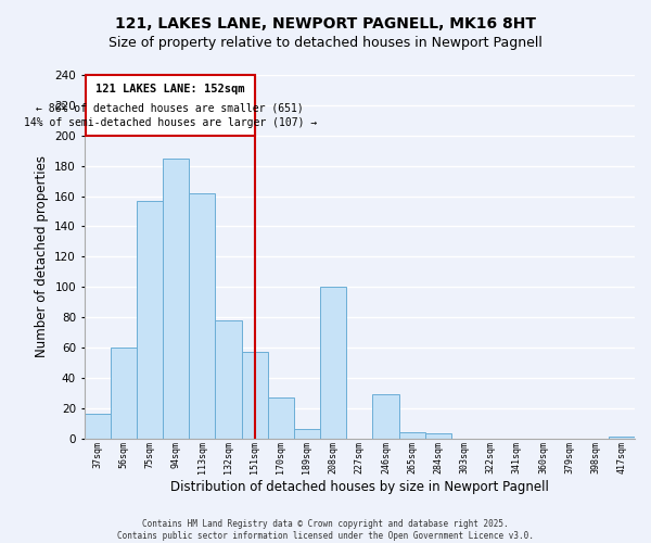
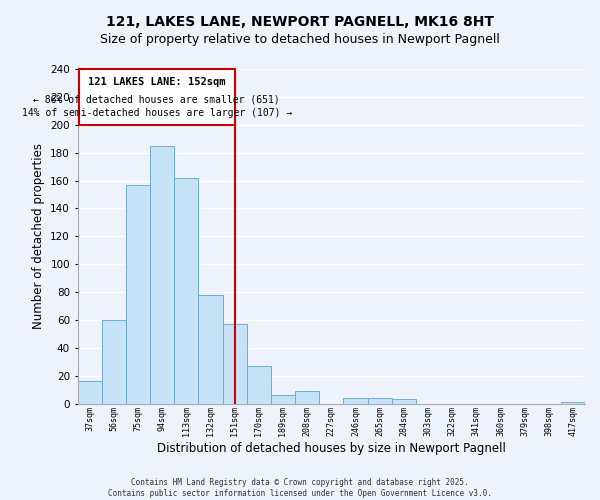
208sqm: 100 -> 9
246sqm: 29 -> 4
